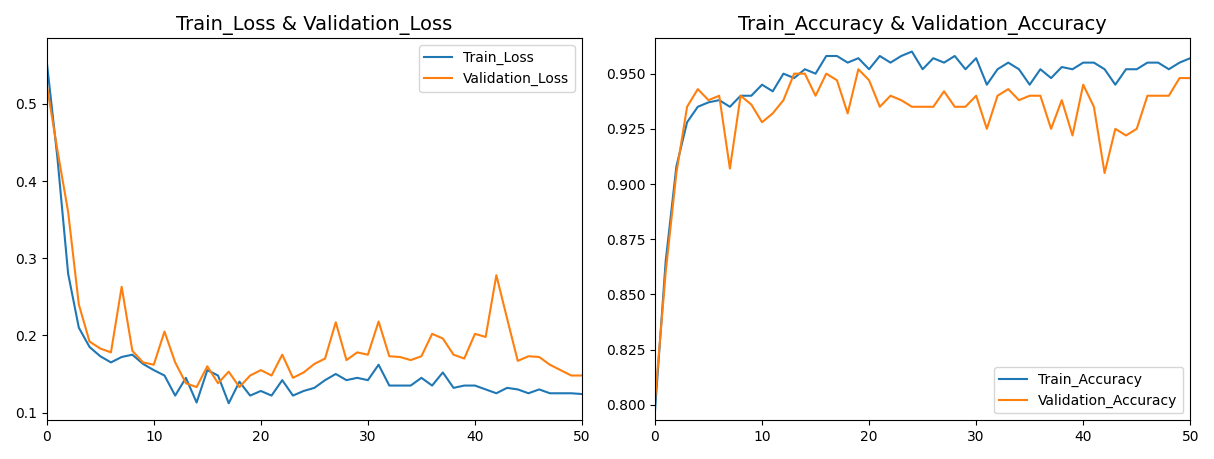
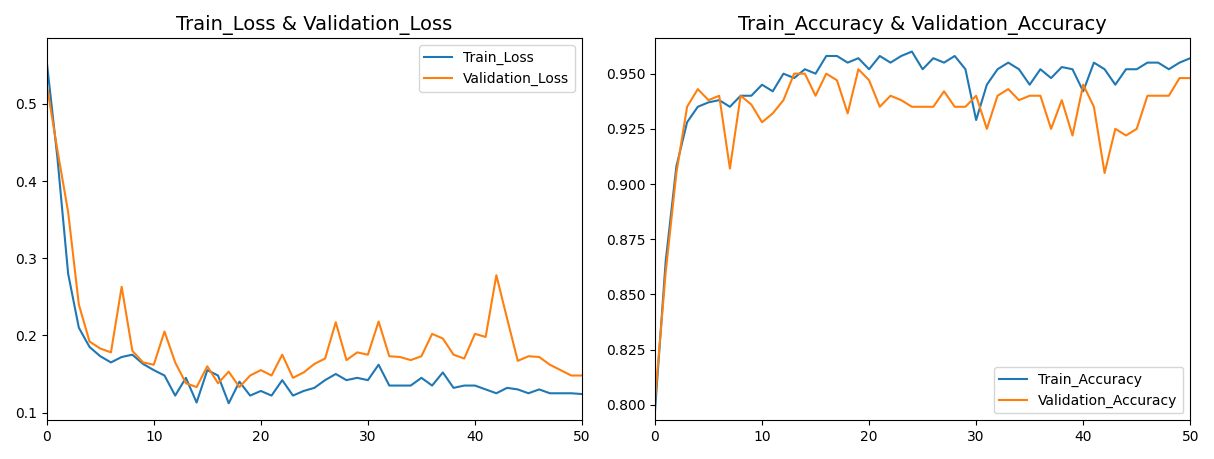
Train_Accuracy & Validation_Accuracy/Train_Accuracy/30: 0.957 -> 0.929
Train_Accuracy & Validation_Accuracy/Train_Accuracy/40: 0.955 -> 0.942
